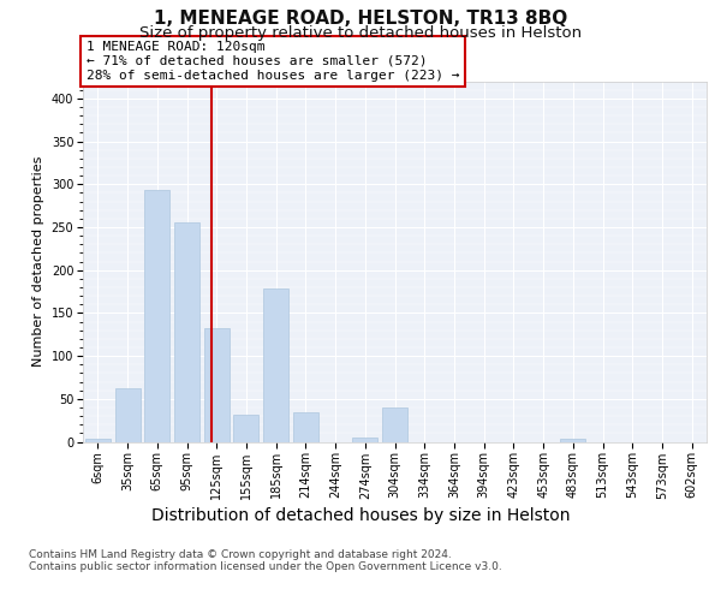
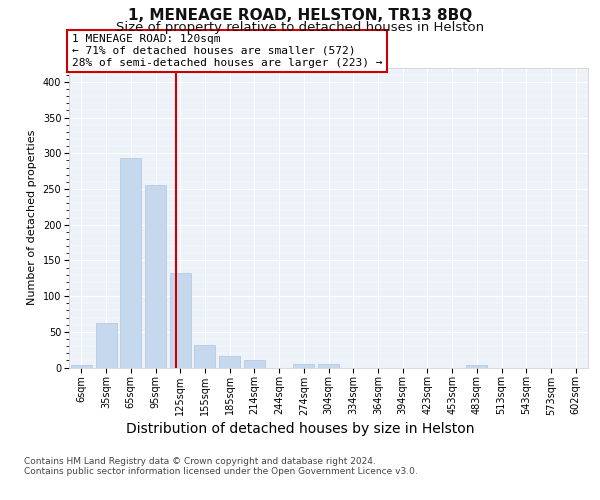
185sqm: 178 -> 16
214sqm: 34 -> 10
304sqm: 40 -> 5
